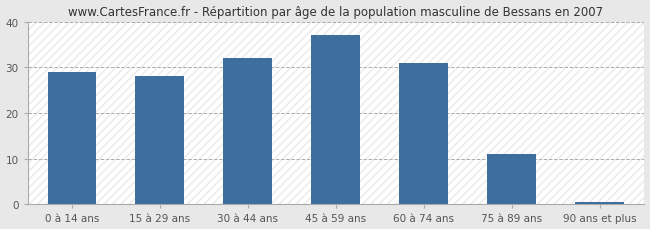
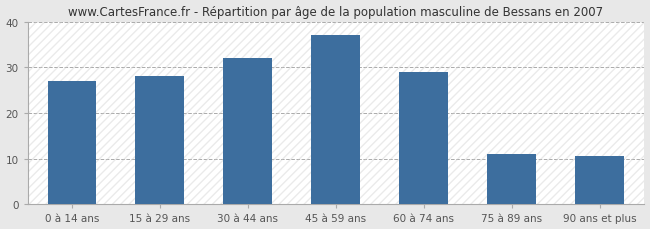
0 à 14 ans: 29.0 -> 27.0
60 à 74 ans: 31.0 -> 29.0
90 ans et plus: 0.5 -> 10.5
